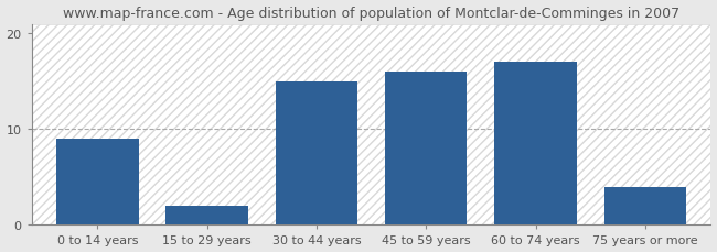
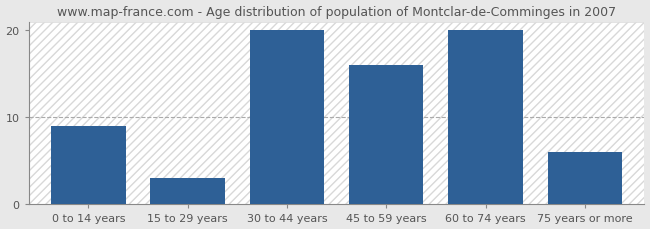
15 to 29 years: 2 -> 3
30 to 44 years: 15 -> 20
60 to 74 years: 17 -> 20
75 years or more: 4 -> 6
